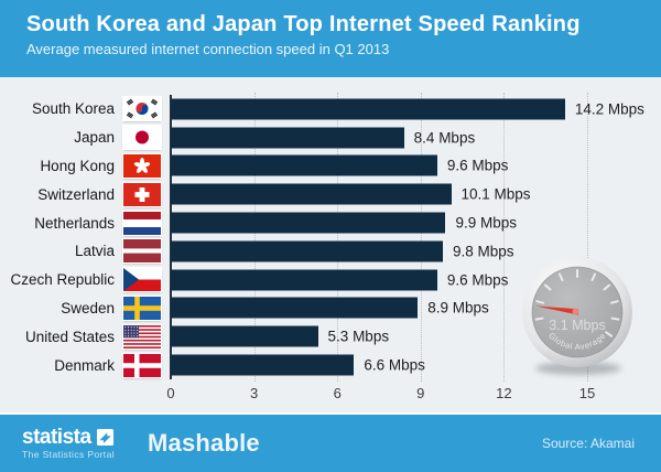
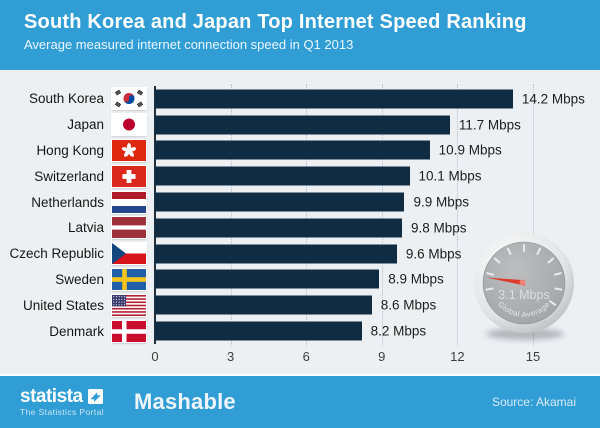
Japan: 8.4 -> 11.7
Hong Kong: 9.6 -> 10.9
United States: 5.3 -> 8.6
Denmark: 6.6 -> 8.2
